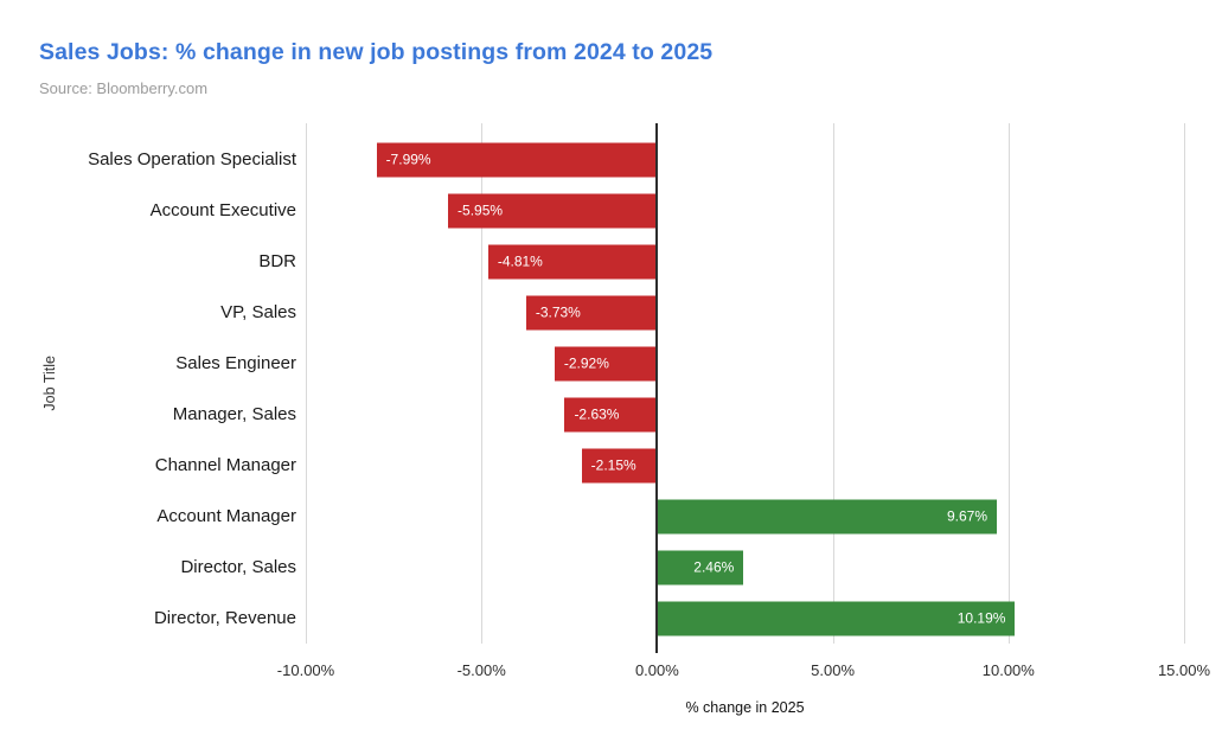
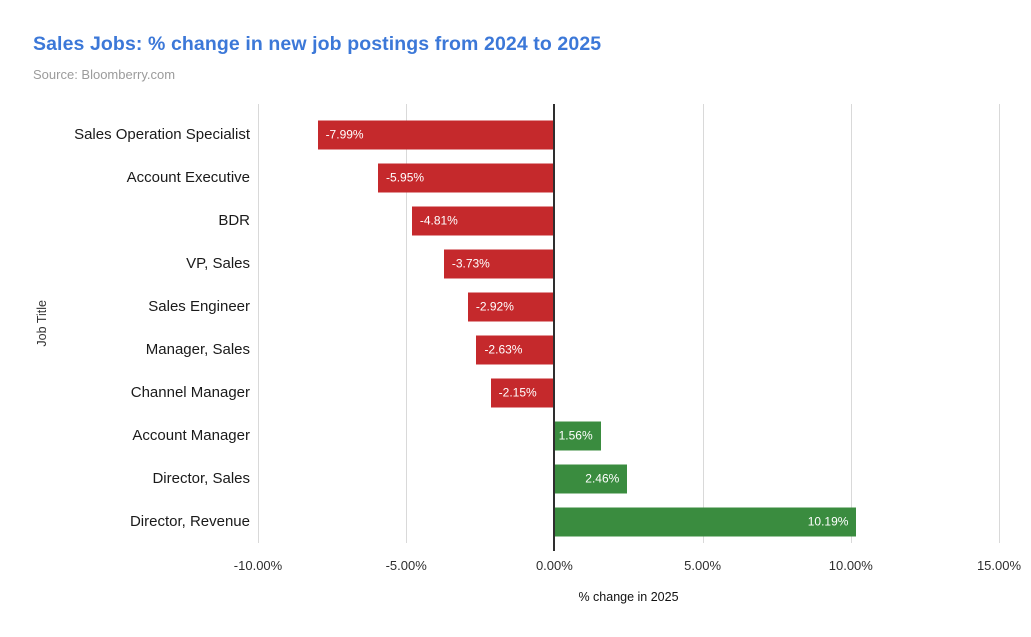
Account Manager: 9.67% -> 1.56%
